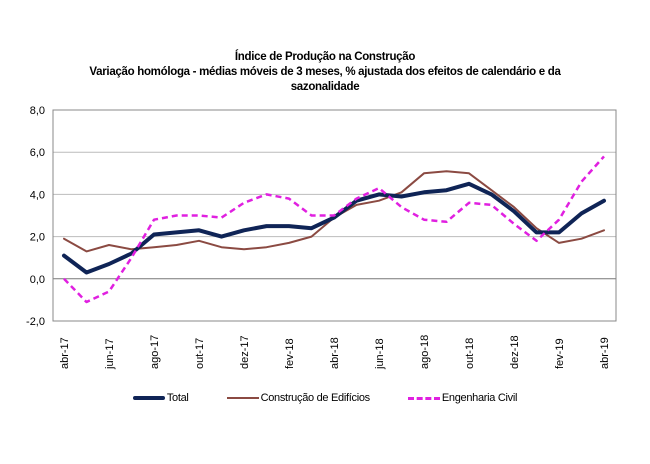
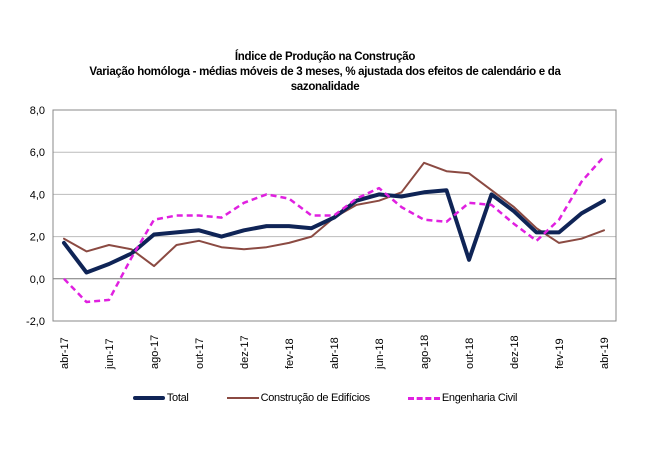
Total/abr-17: 1,1 -> 1,7
Engenharia Civil/jun-17: -0,6 -> -1,0
Construção de Edifícios/ago-17: 1,5 -> 0,6
Construção de Edifícios/ago-18: 5,0 -> 5,5
Total/out-18: 4,5 -> 0,9
